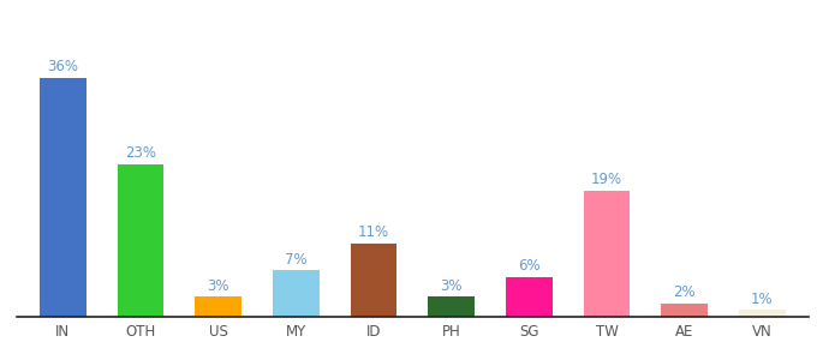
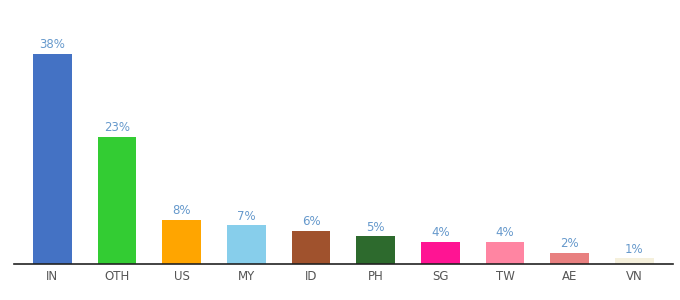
IN: 36% -> 38%
US: 3% -> 8%
ID: 11% -> 6%
PH: 3% -> 5%
SG: 6% -> 4%
TW: 19% -> 4%
